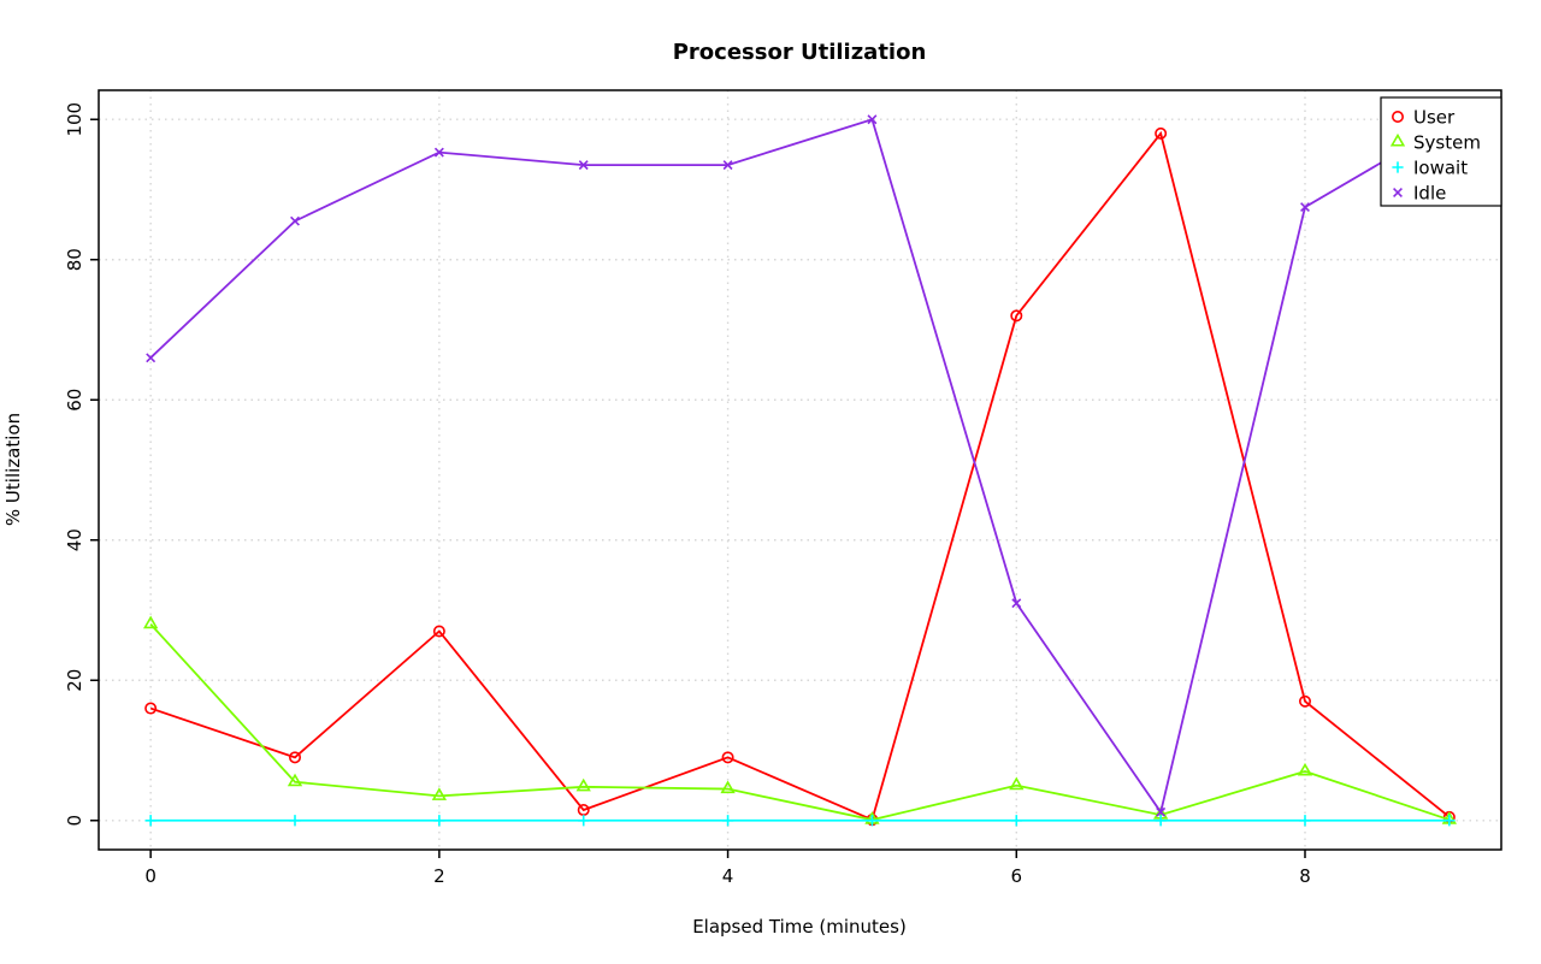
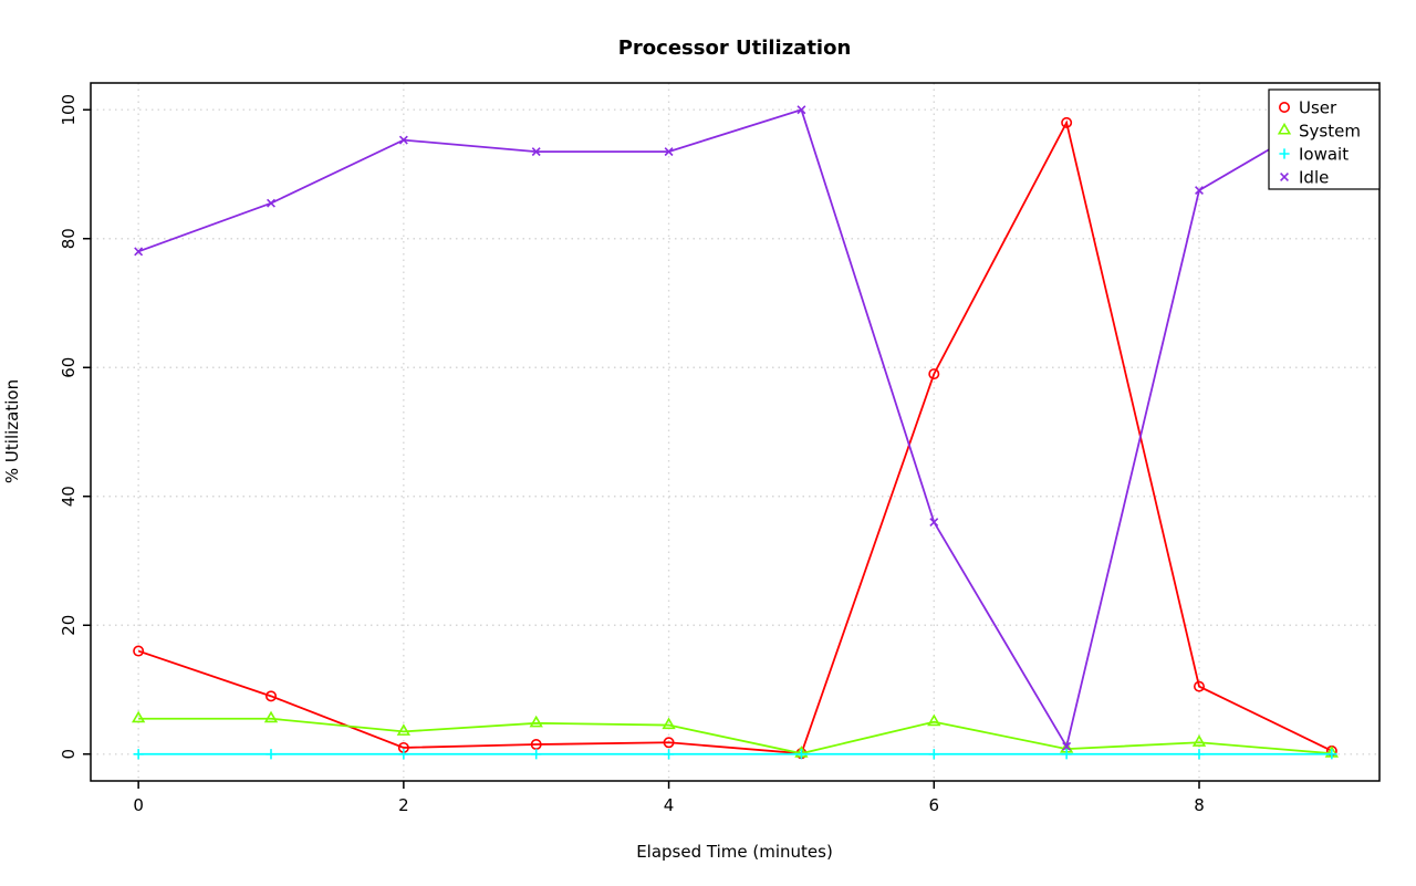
System/0: 28 -> 6
Idle/0: 66 -> 78
User/2: 27 -> 1
User/4: 9 -> 2
User/6: 72 -> 59
Idle/6: 31 -> 36
User/8: 17 -> 10
System/8: 7 -> 2
